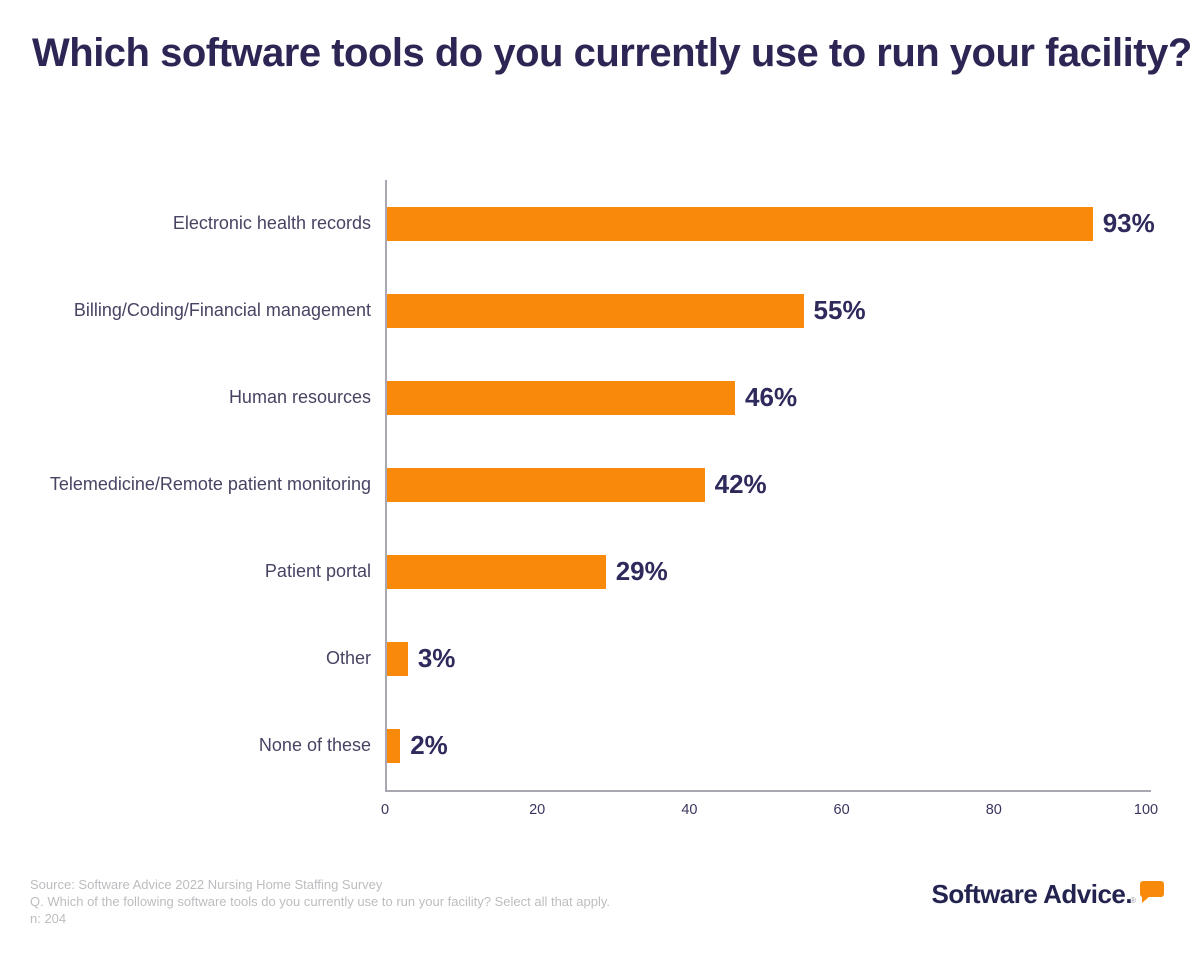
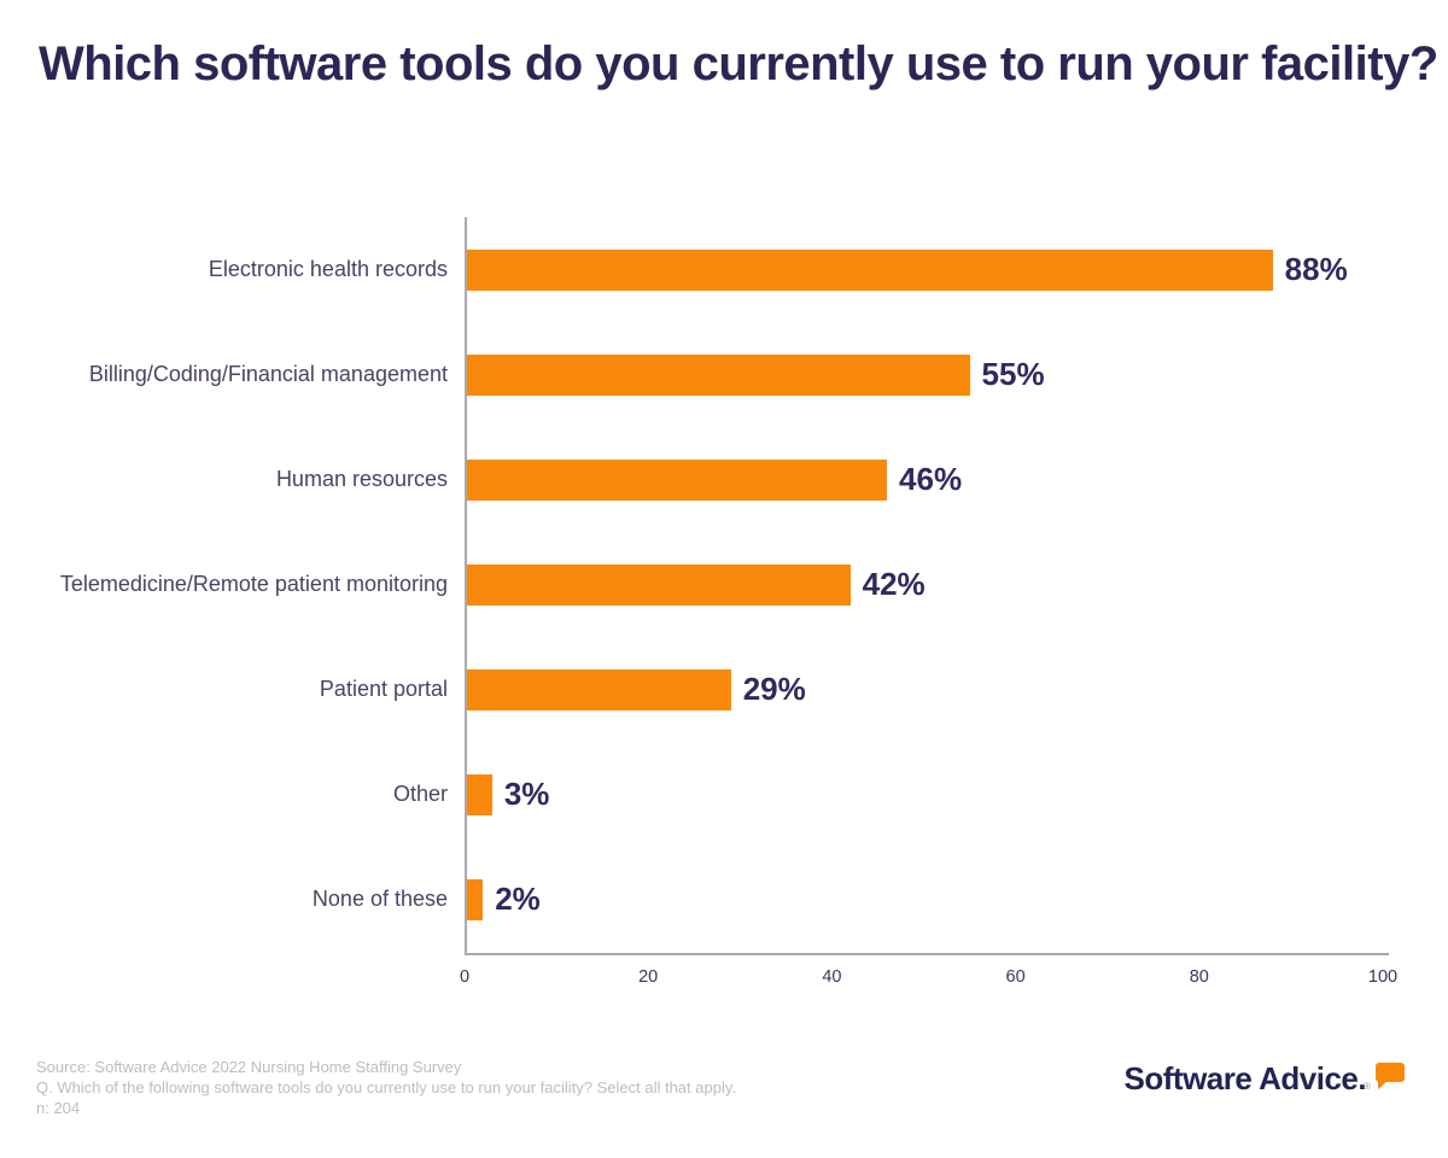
Electronic health records: 93% -> 88%
